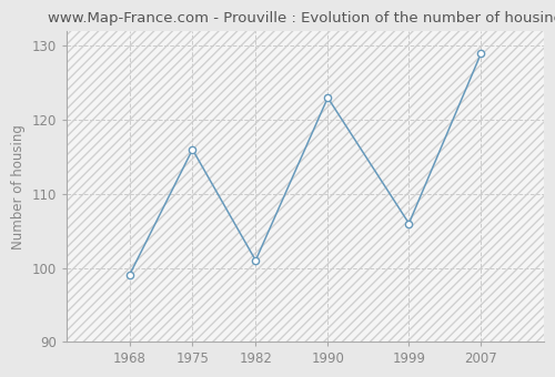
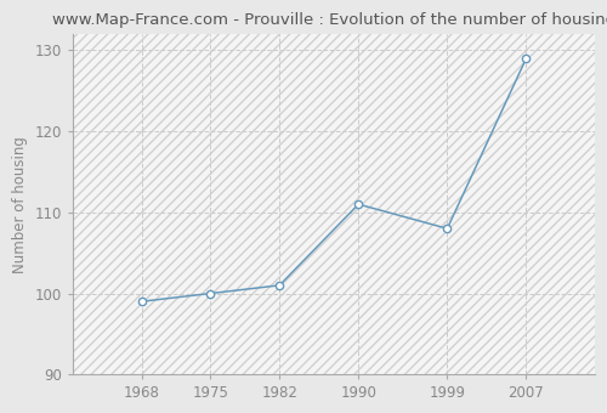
1975: 116 -> 100
1990: 123 -> 111
1999: 106 -> 108
